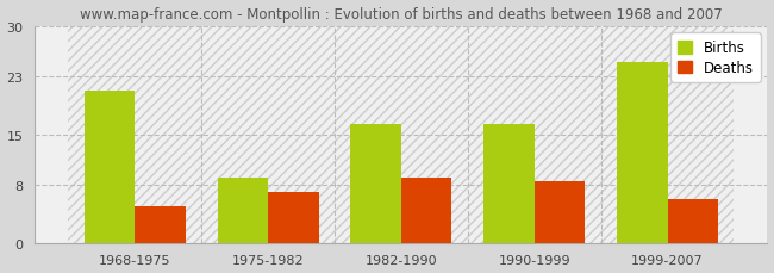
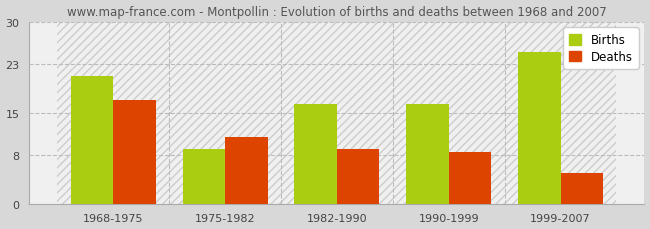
Deaths/1968-1975: 5.0 -> 17.0
Deaths/1975-1982: 7.0 -> 11.0
Deaths/1999-2007: 6.0 -> 5.0
